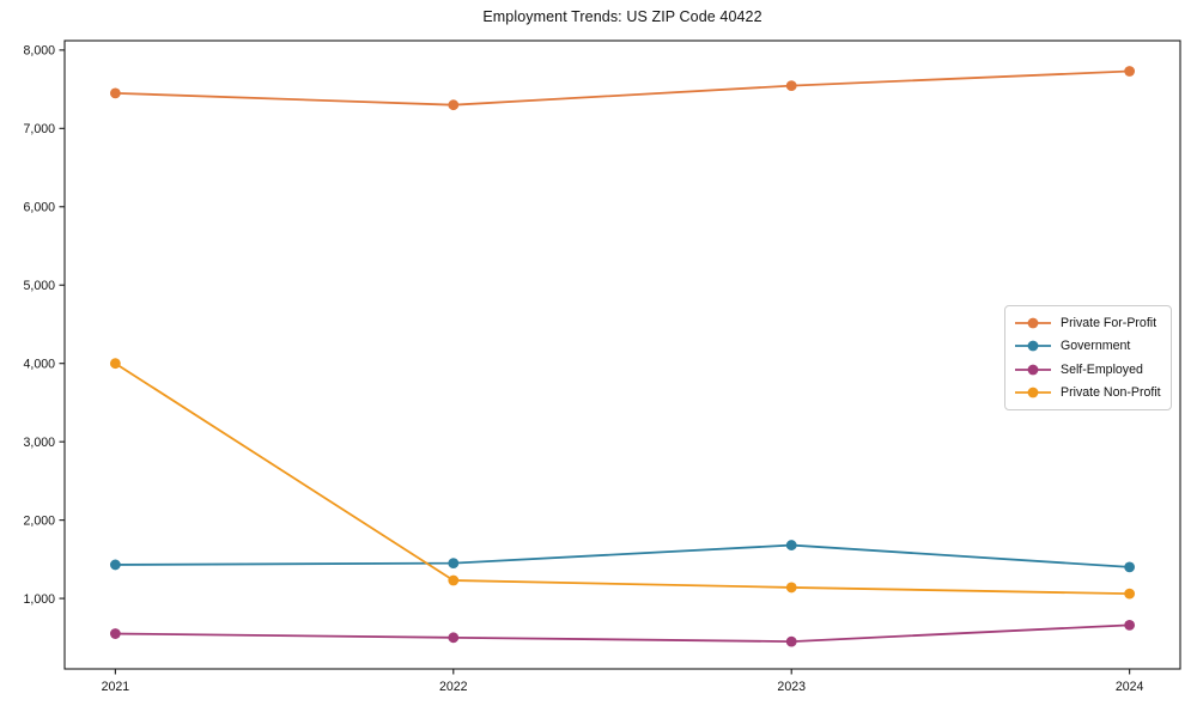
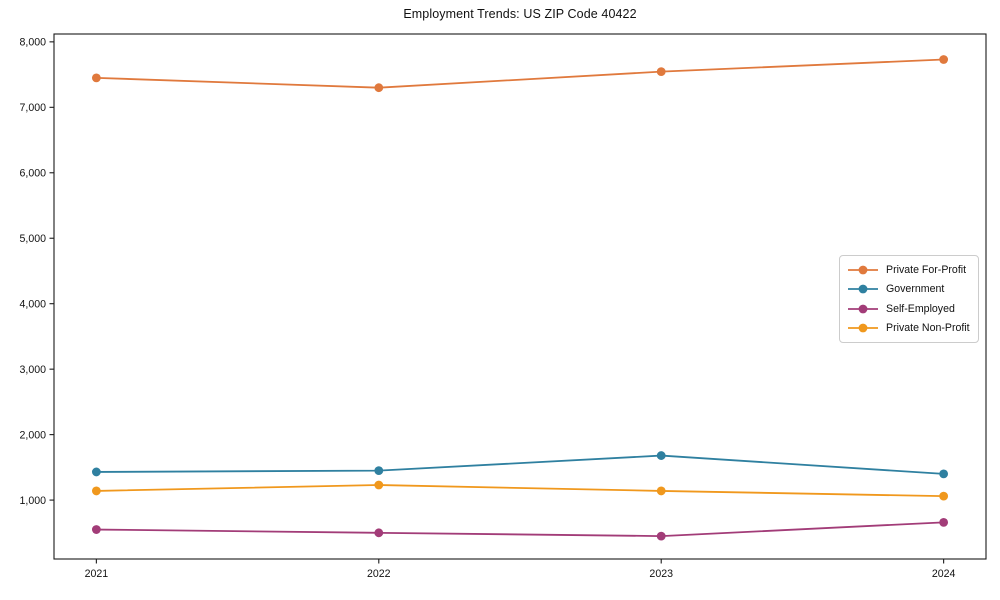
Private Non-Profit/2021: 4000 -> 1100
